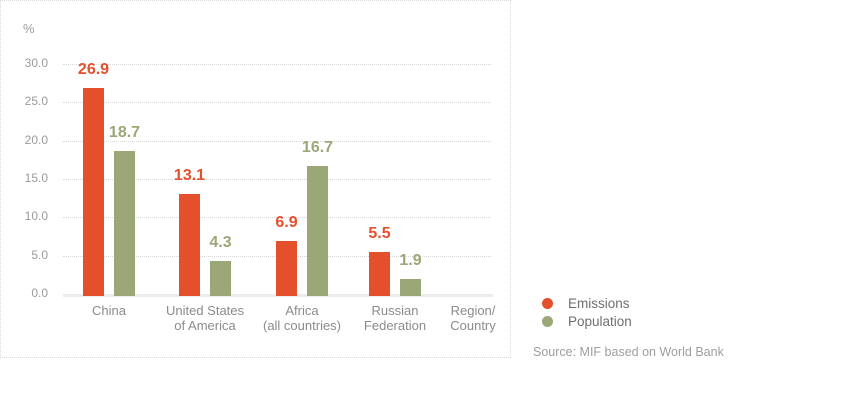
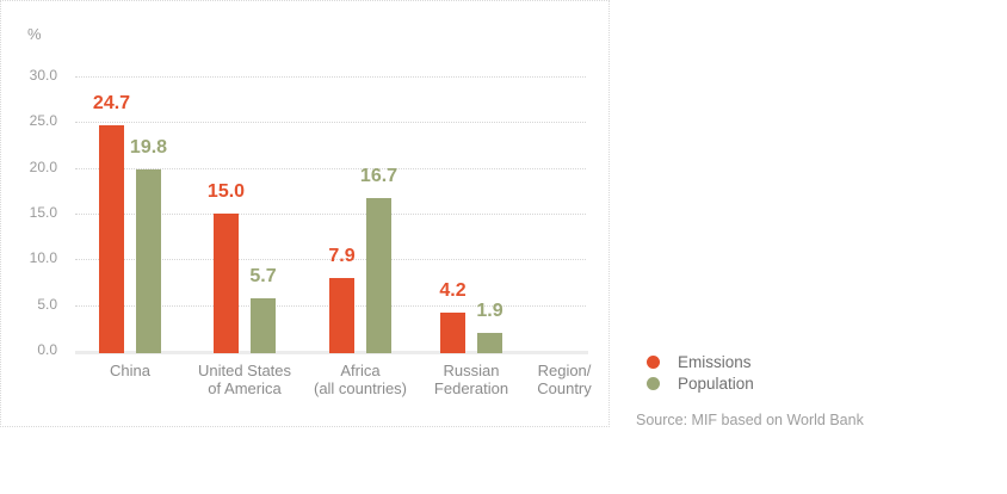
Emissions/China: 26.9 -> 24.7
Population/China: 18.7 -> 19.8
Emissions/United States of America: 13.1 -> 15.0
Population/United States of America: 4.3 -> 5.7
Emissions/Africa (all countries): 6.9 -> 7.9
Emissions/Russian Federation: 5.5 -> 4.2
